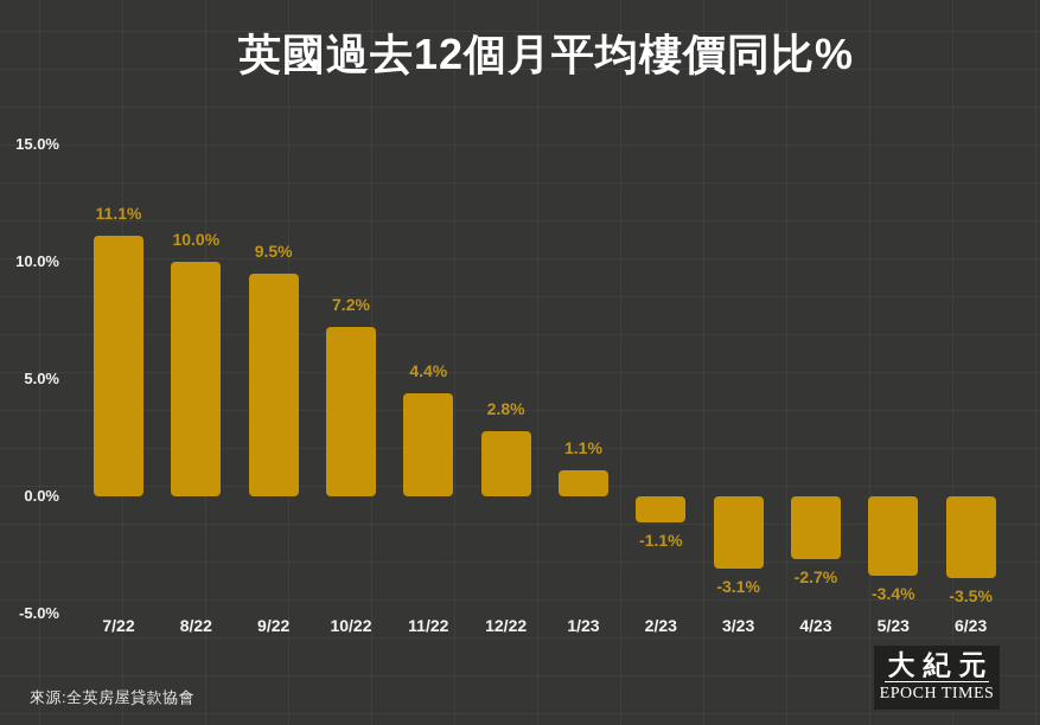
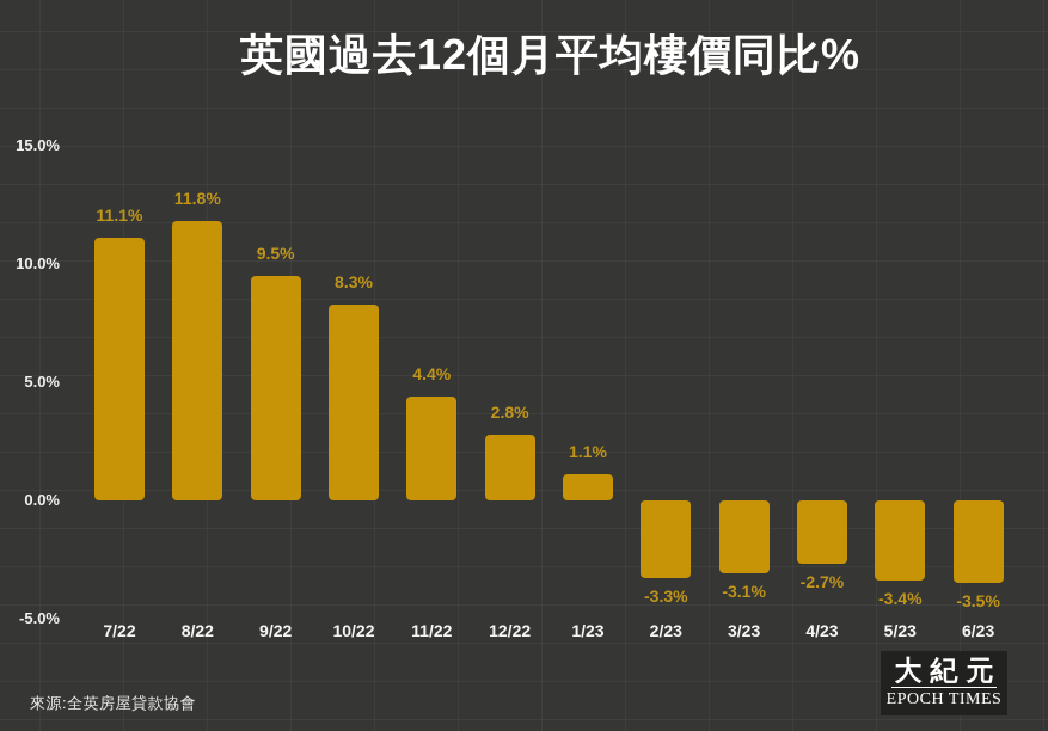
8/22: 10.0% -> 11.8%
10/22: 7.2% -> 8.3%
2/23: -1.1% -> -3.3%
